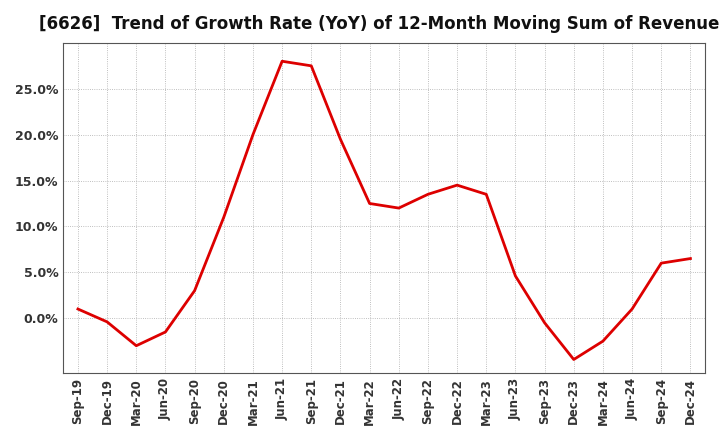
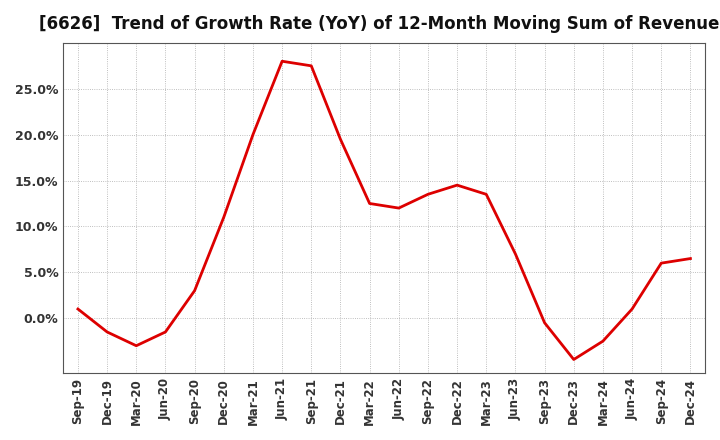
Dec-19: -0.4% -> -1.5%
Jun-23: 4.6% -> 7.0%
